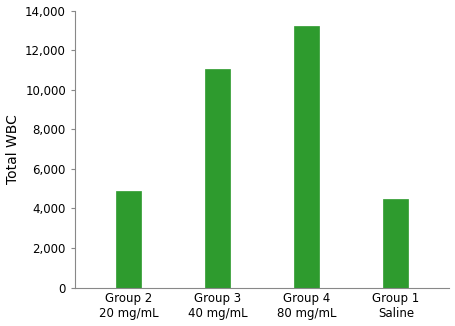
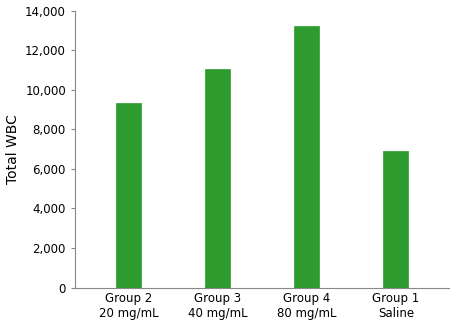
Group 2 20 mg/mL: 4,900 -> 9,400
Group 1 Saline: 4,500 -> 6,900
